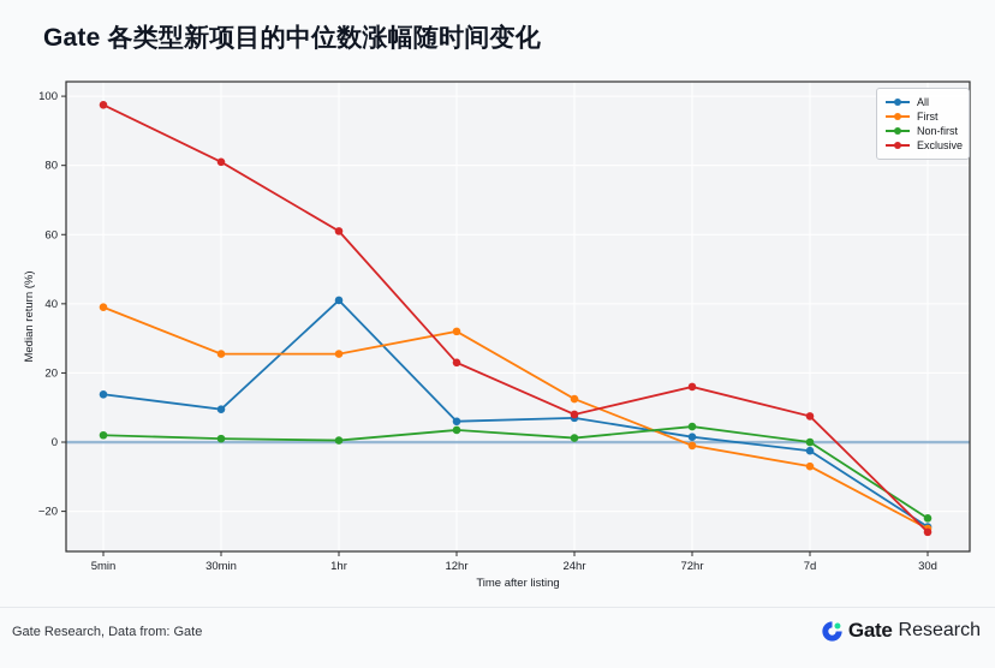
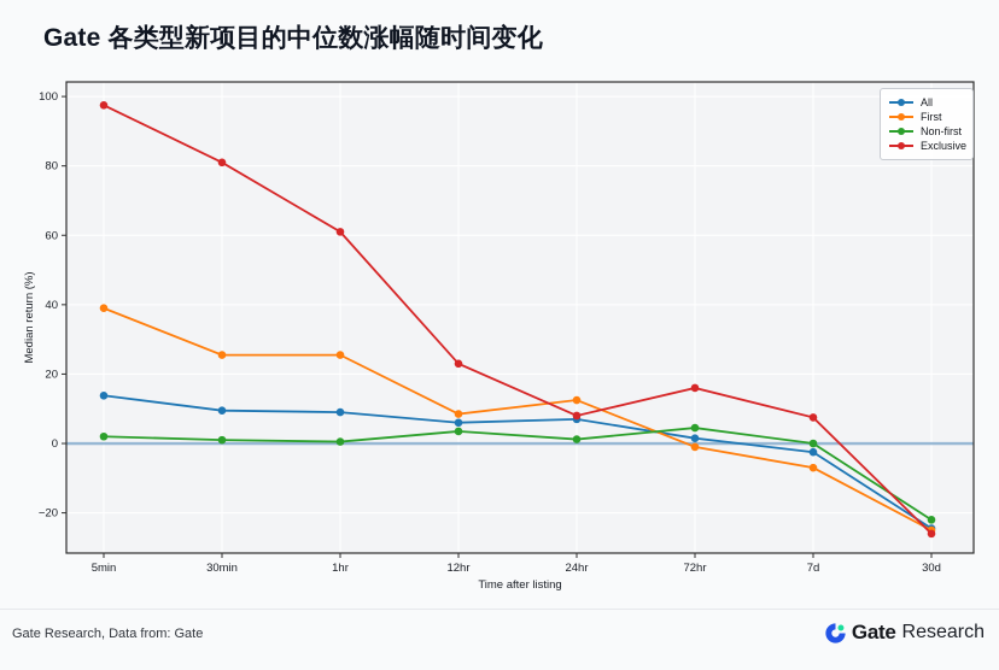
All/1hr: 41 -> 9
First/12hr: 32 -> 8
